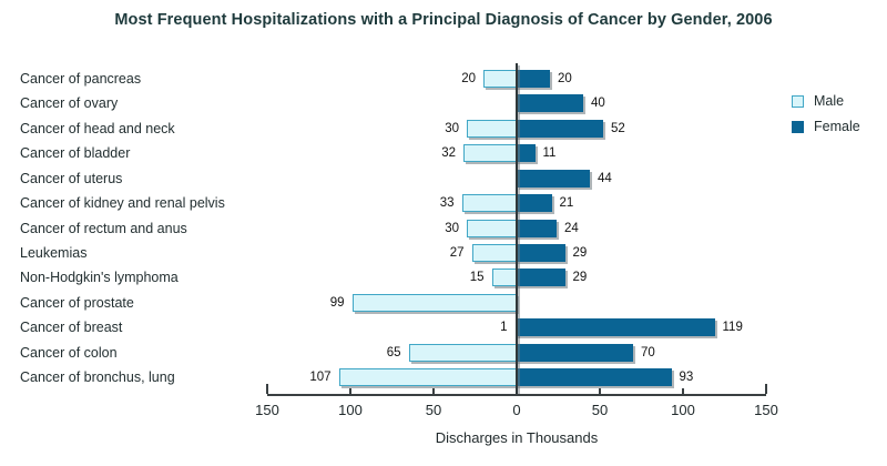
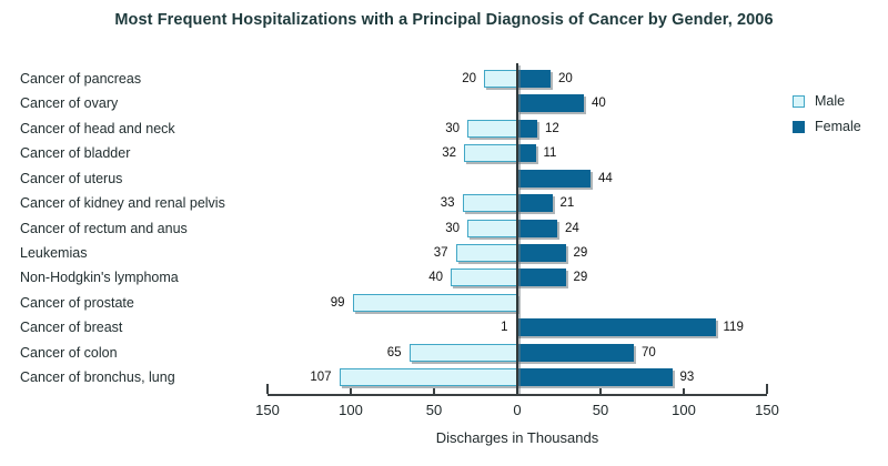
Female/Cancer of head and neck: 52 -> 12
Male/Leukemias: 27 -> 37
Male/Non-Hodgkin's lymphoma: 15 -> 40
